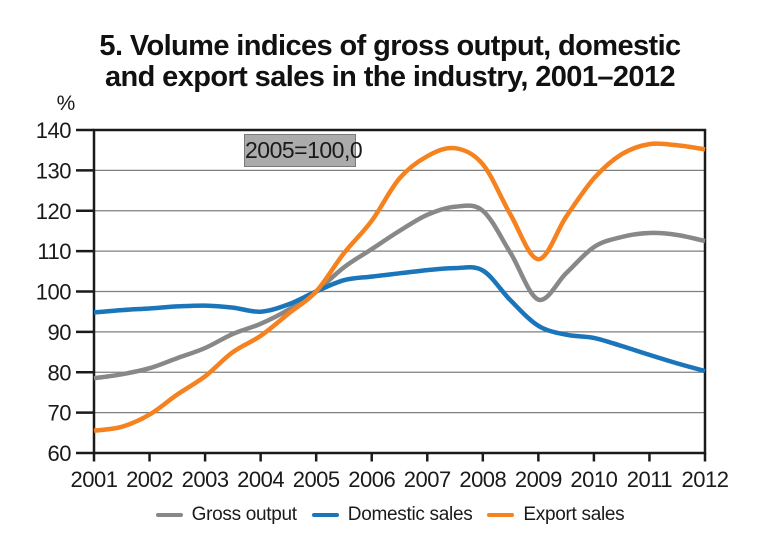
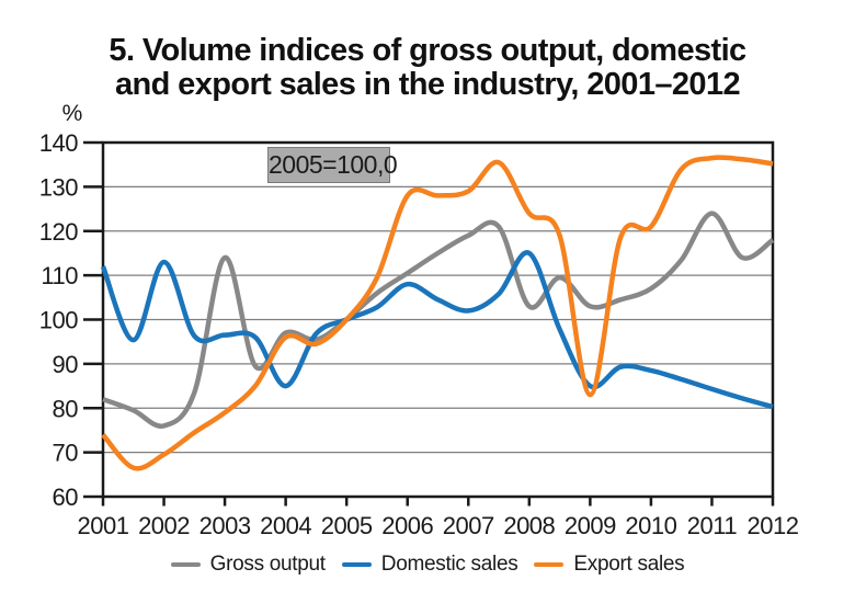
Gross output/2001: 78 -> 82
Domestic sales/2001: 95 -> 112
Export sales/2001: 66 -> 74
Gross output/2002: 81 -> 76
Domestic sales/2002: 96 -> 113
Gross output/2003: 86 -> 114
Gross output/2004: 92 -> 97
Domestic sales/2004: 95 -> 85
Export sales/2004: 89 -> 96
Domestic sales/2006: 104 -> 108
Export sales/2006: 118 -> 128
Domestic sales/2007: 105 -> 102
Export sales/2007: 134 -> 129
Gross output/2008: 120 -> 103
Domestic sales/2008: 105 -> 115
Export sales/2008: 132 -> 124
Gross output/2009: 98 -> 103
Domestic sales/2009: 92 -> 85
Export sales/2009: 108 -> 83
Gross output/2010: 111 -> 107
Export sales/2010: 128 -> 121
Gross output/2011: 114 -> 124
Gross output/2012: 112 -> 118
